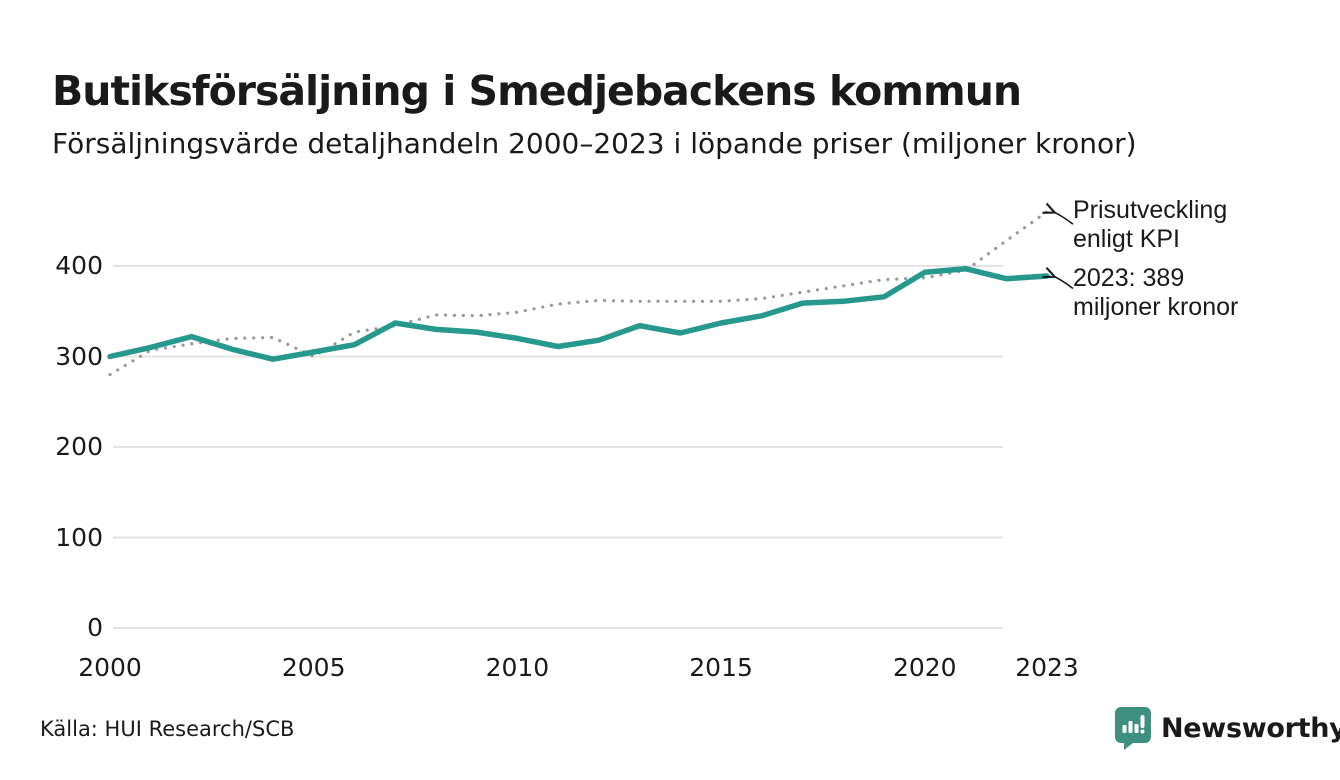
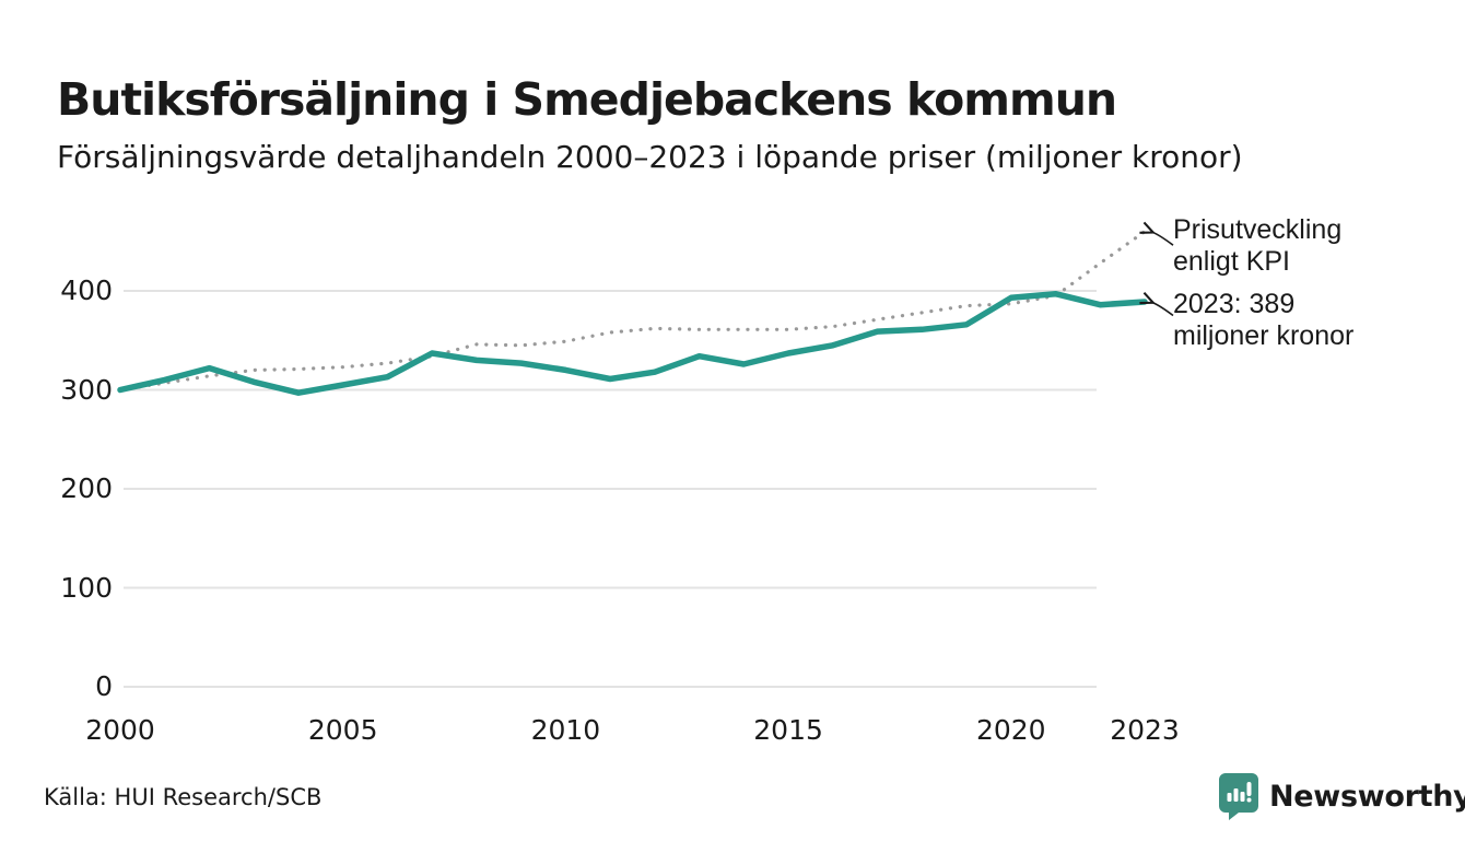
Prisutveckling enligt KPI/2000: 280 -> 300
Prisutveckling enligt KPI/2005: 300 -> 320
